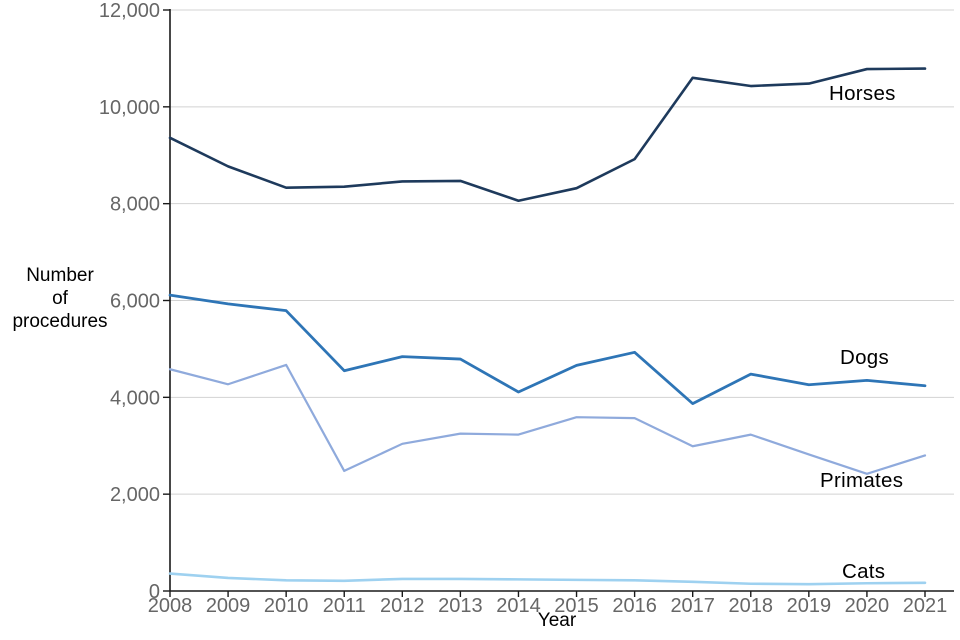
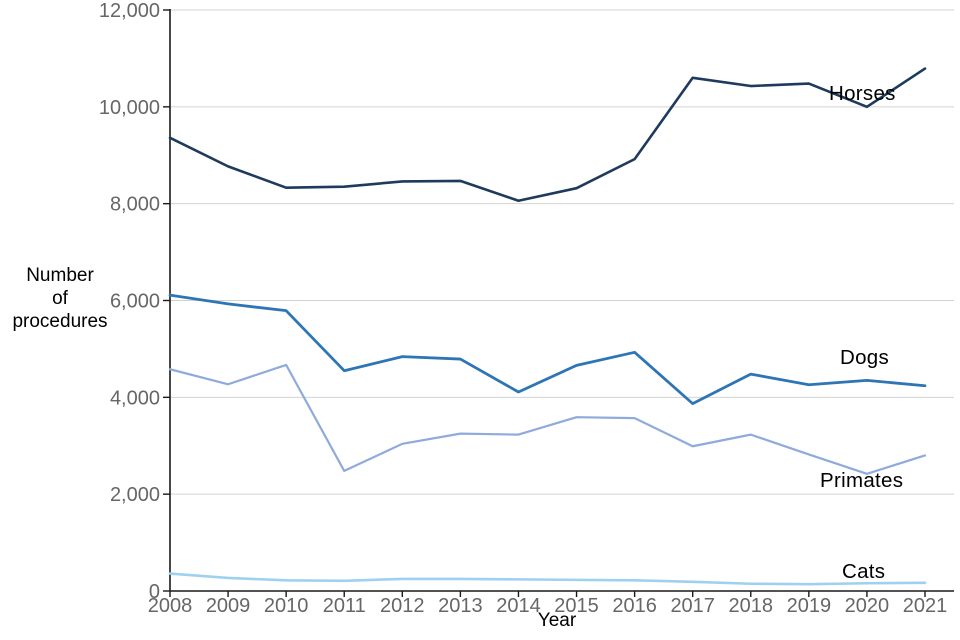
Horses/2020: 10800 -> 10000
